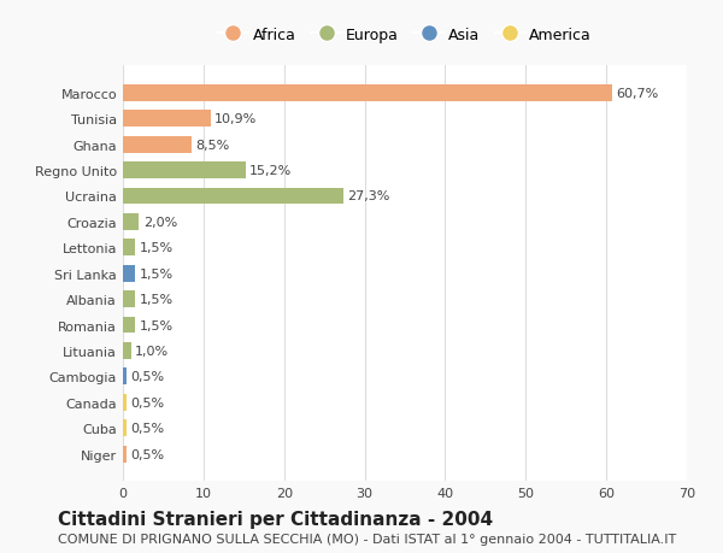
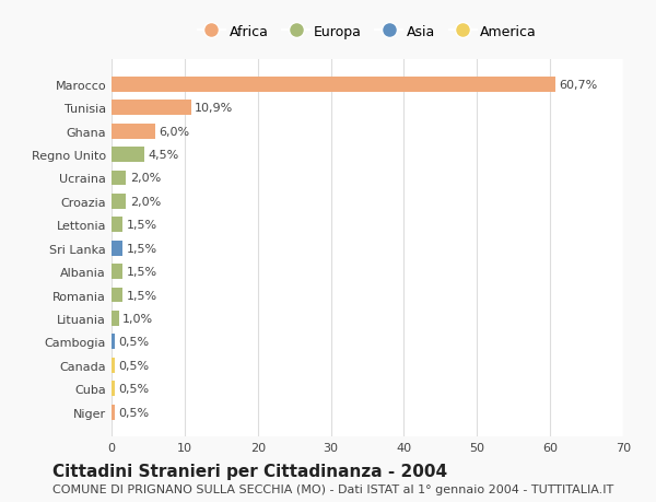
Ghana: 8,5% -> 6,0%
Regno Unito: 15,2% -> 4,5%
Ucraina: 27,3% -> 2,0%
